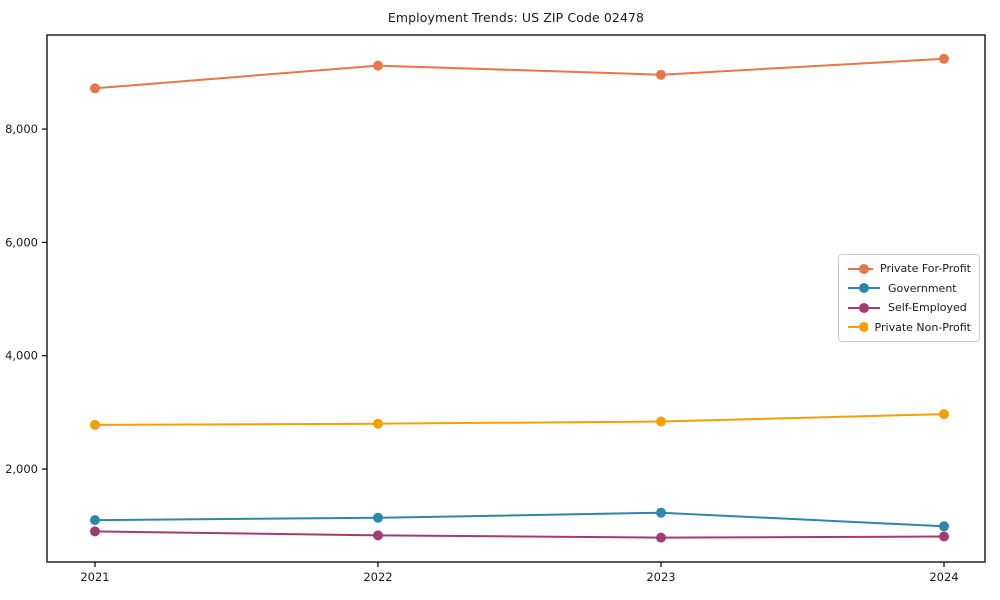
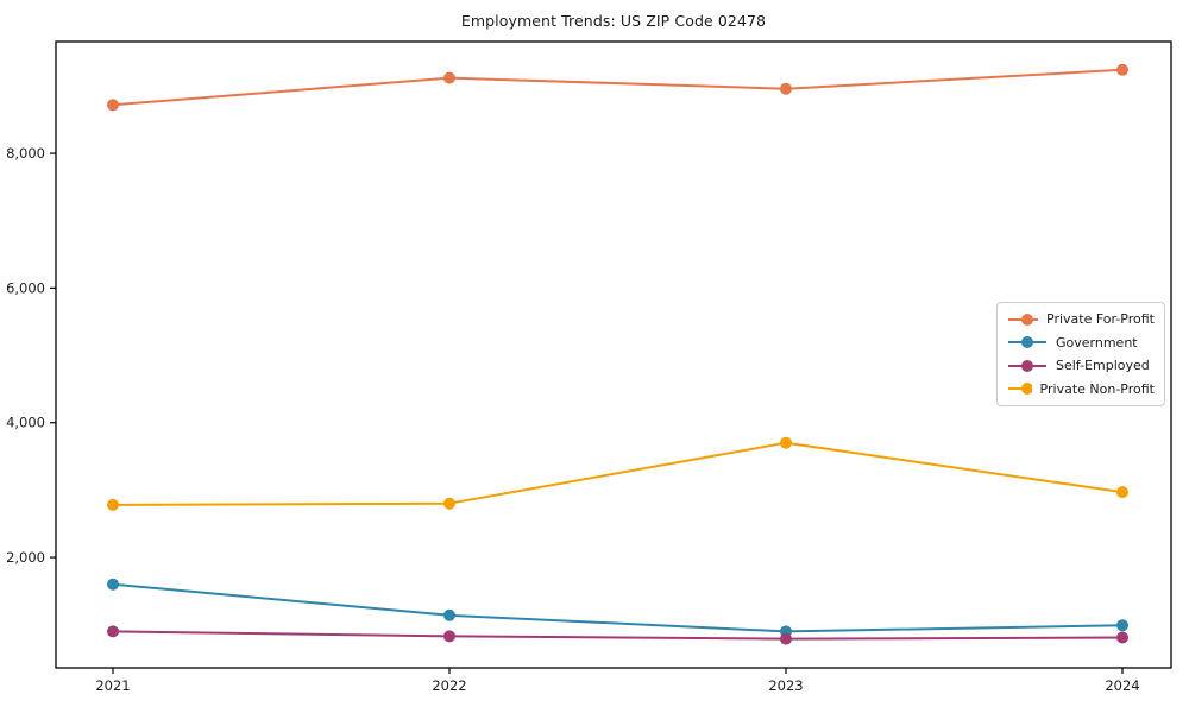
Government/2021: 1100 -> 1600
Government/2023: 1200 -> 900
Private Non-Profit/2023: 2800 -> 3700
